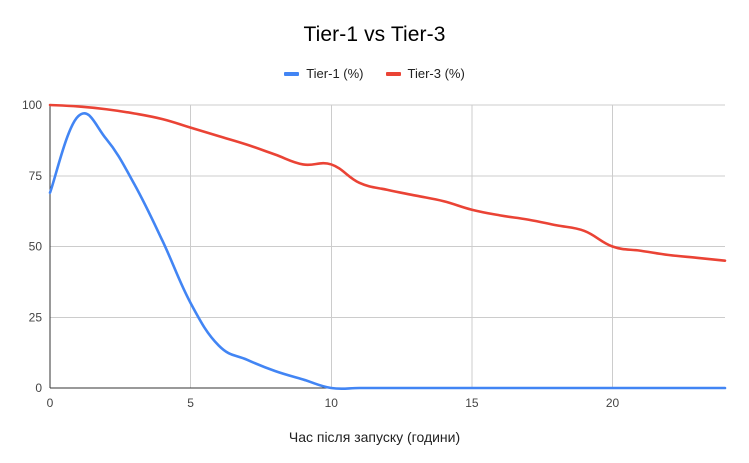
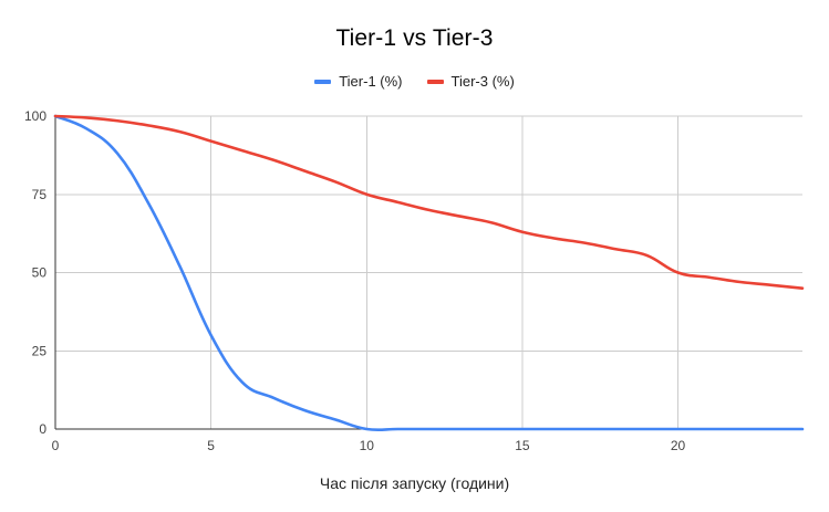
Tier-1 (%)/0: 69 -> 100
Tier-3 (%)/10: 79 -> 75
